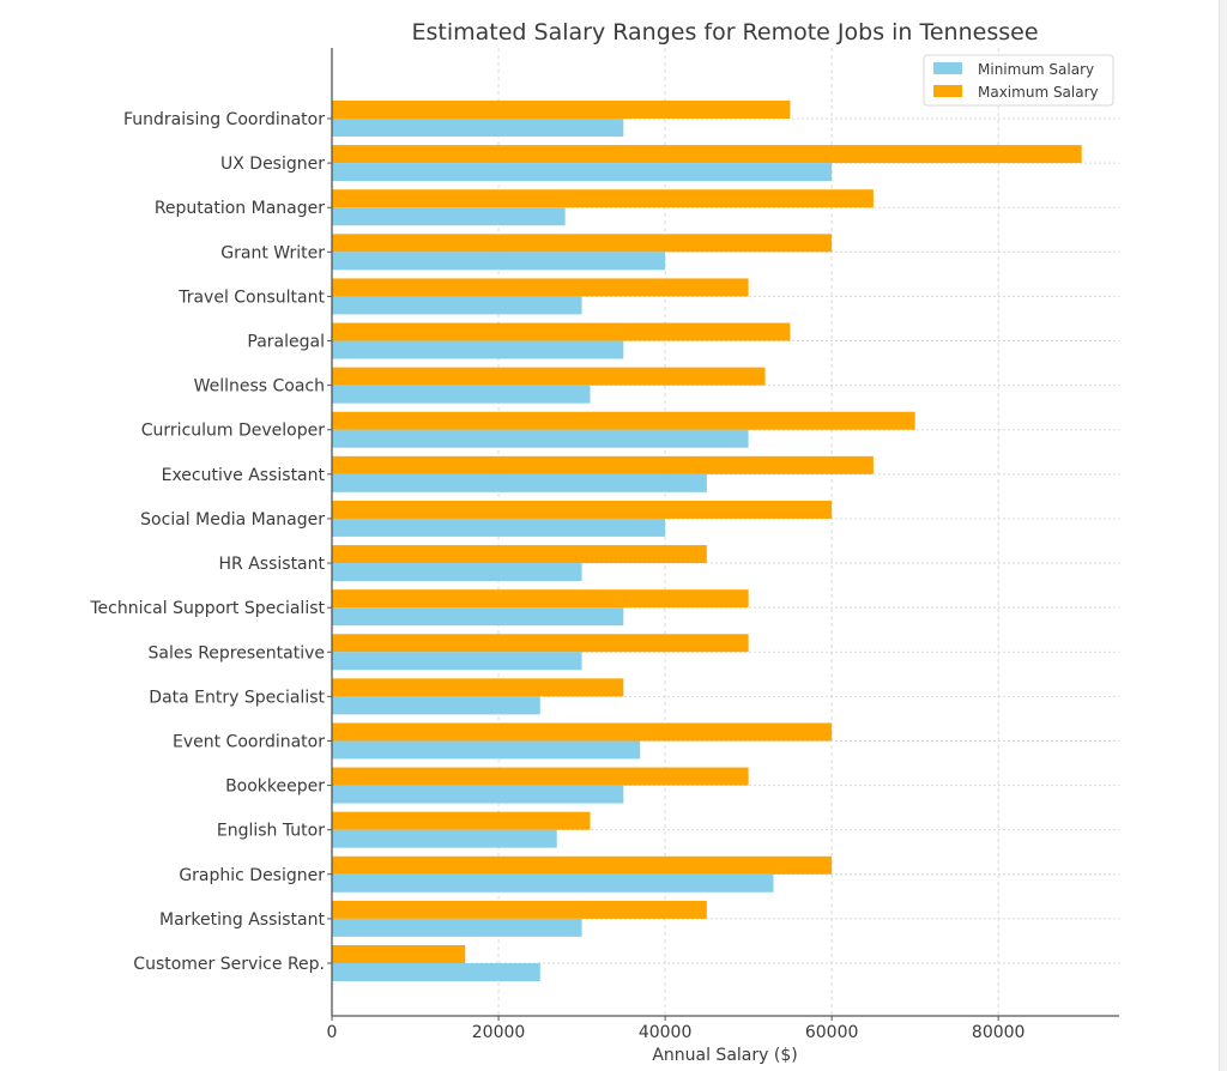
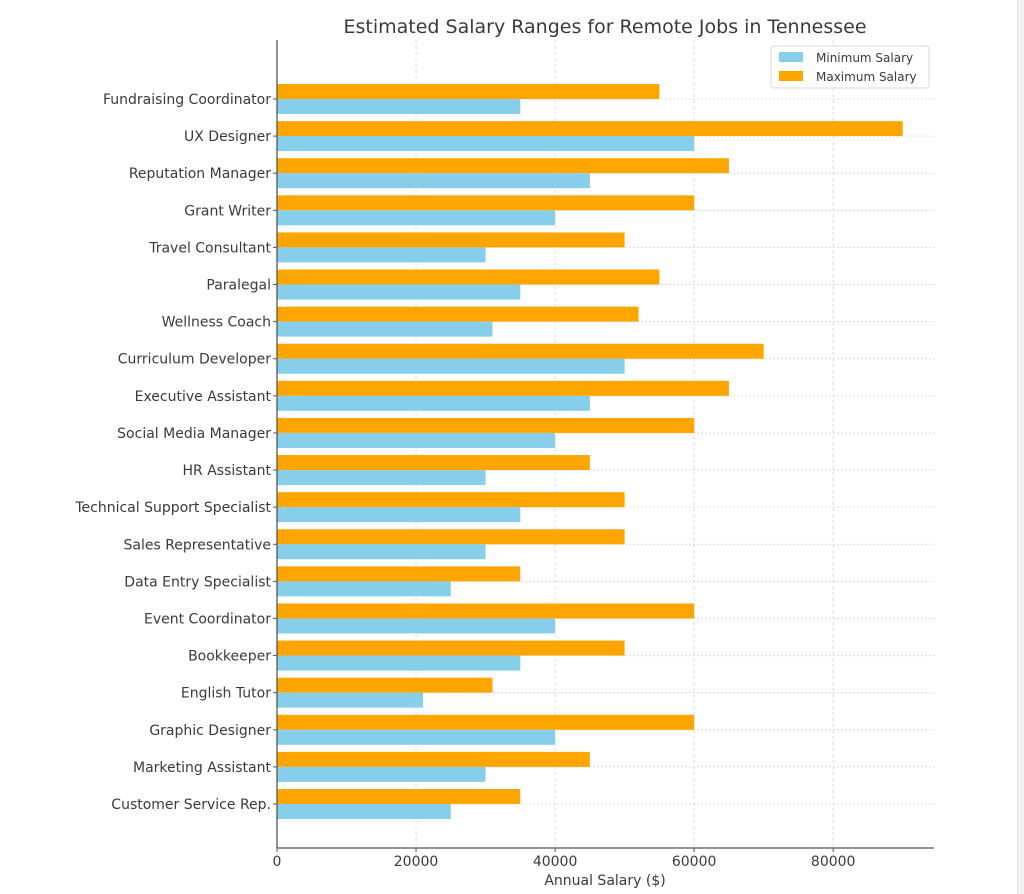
Minimum Salary/Reputation Manager: 28000 -> 45000
Minimum Salary/Event Coordinator: 37000 -> 40000
Minimum Salary/English Tutor: 27000 -> 21000
Minimum Salary/Graphic Designer: 53000 -> 40000
Maximum Salary/Customer Service Rep.: 16000 -> 35000
